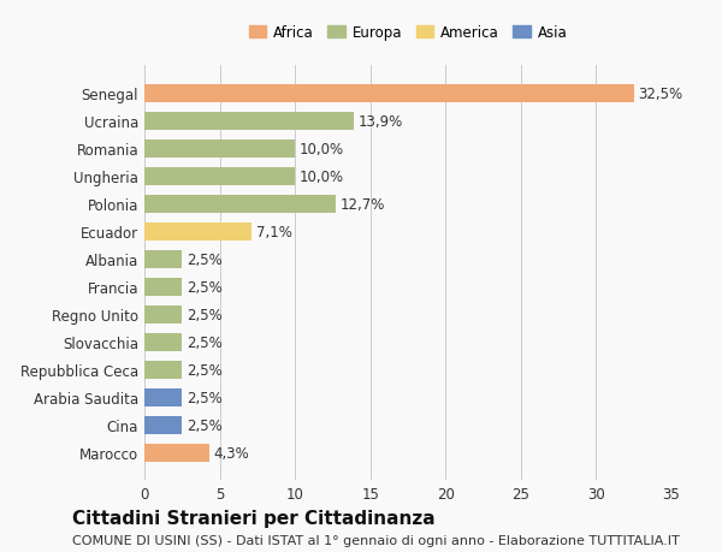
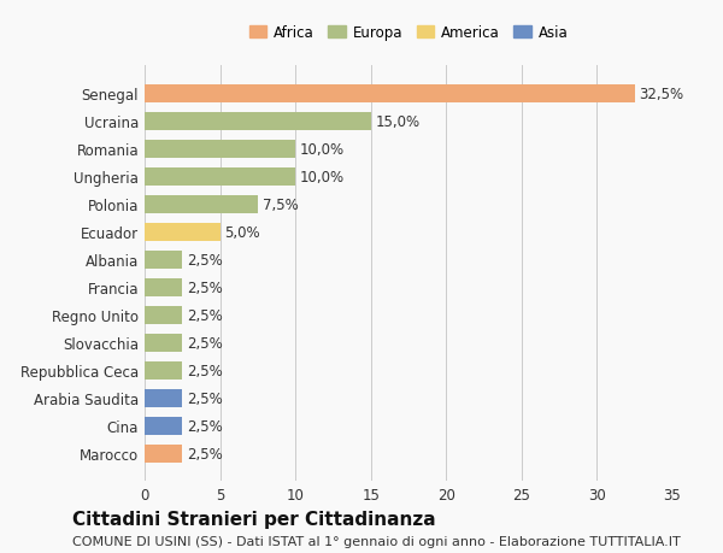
Ucraina: 13,9% -> 15,0%
Polonia: 12,7% -> 7,5%
Ecuador: 7,1% -> 5,0%
Marocco: 4,3% -> 2,5%
